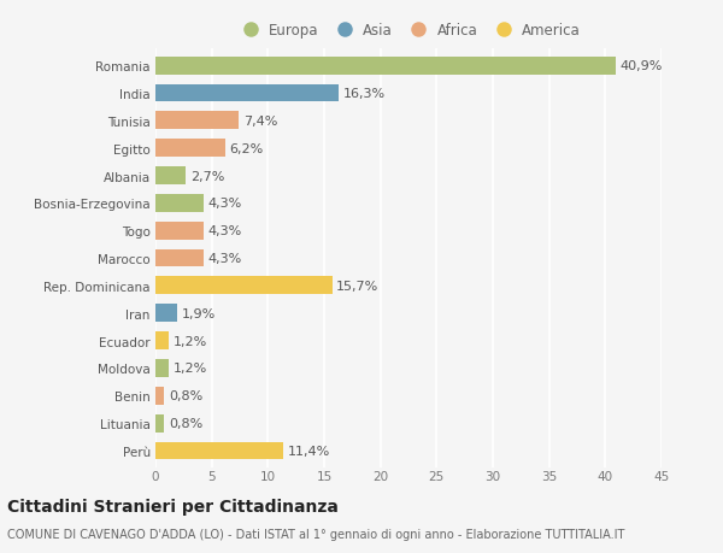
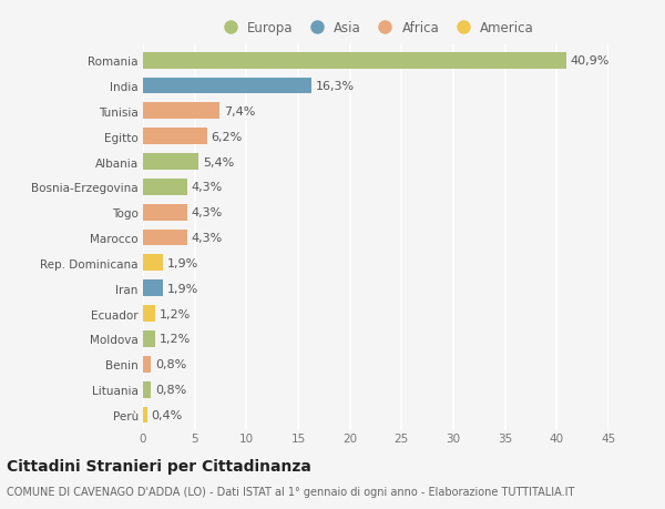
Albania: 2,7% -> 5,4%
Rep. Dominicana: 15,7% -> 1,9%
Perù: 11,4% -> 0,4%
